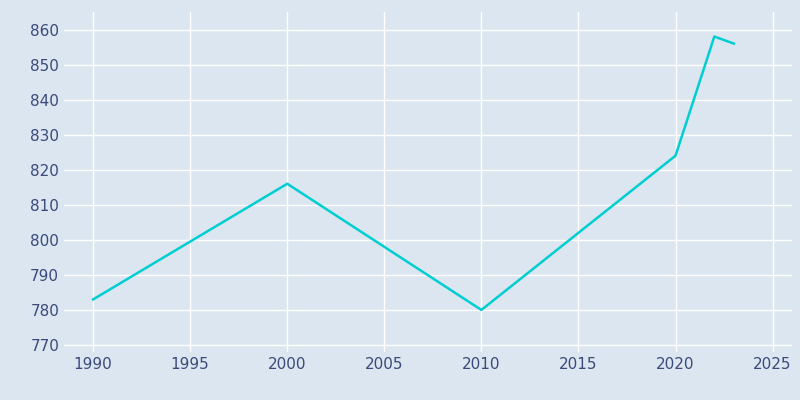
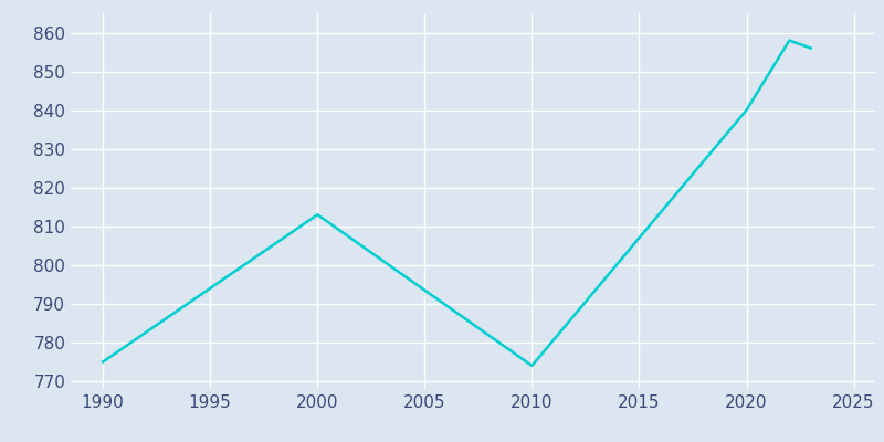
1990: 783 -> 775
2000: 816 -> 813
2010: 780 -> 774
2020: 824 -> 840
